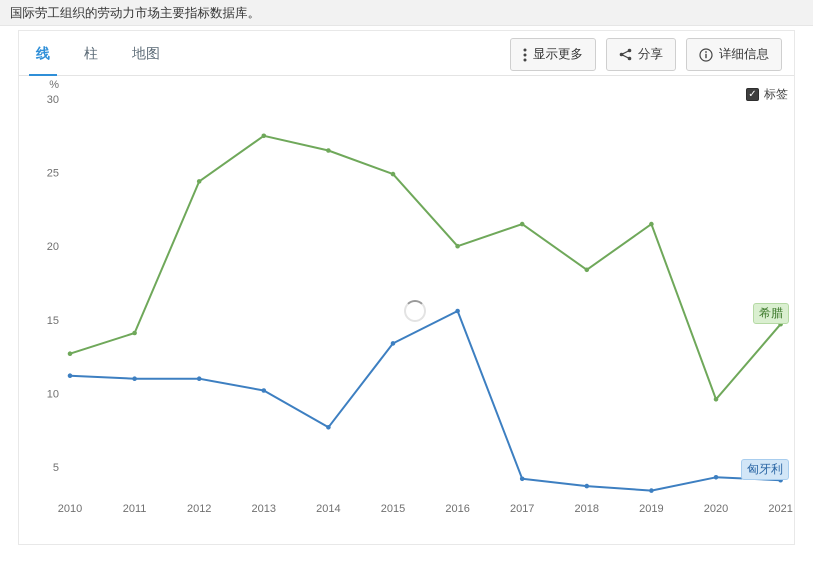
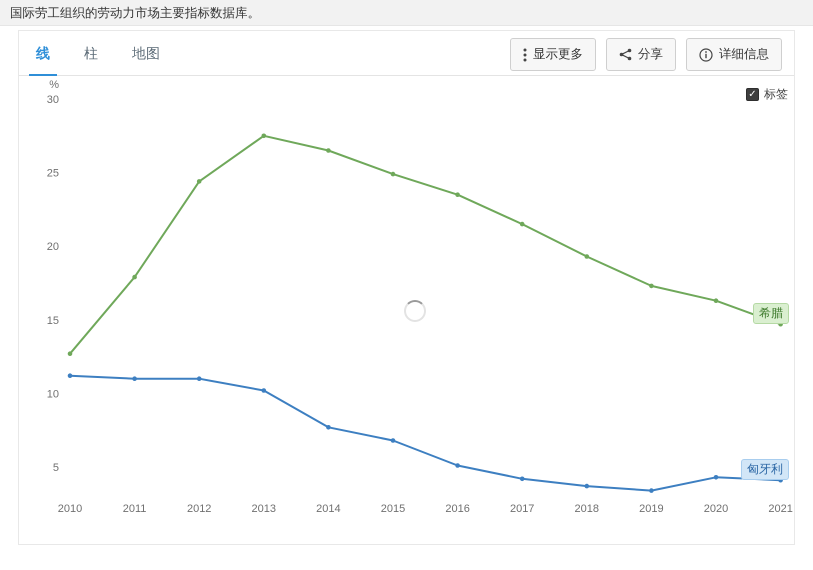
希腊/2011: 14.1 -> 17.9
匈牙利/2015: 13.4 -> 6.8
希腊/2016: 20.0 -> 23.5
匈牙利/2016: 15.6 -> 5.1
希腊/2018: 18.4 -> 19.3
希腊/2019: 21.5 -> 17.3
希腊/2020: 9.6 -> 16.3
